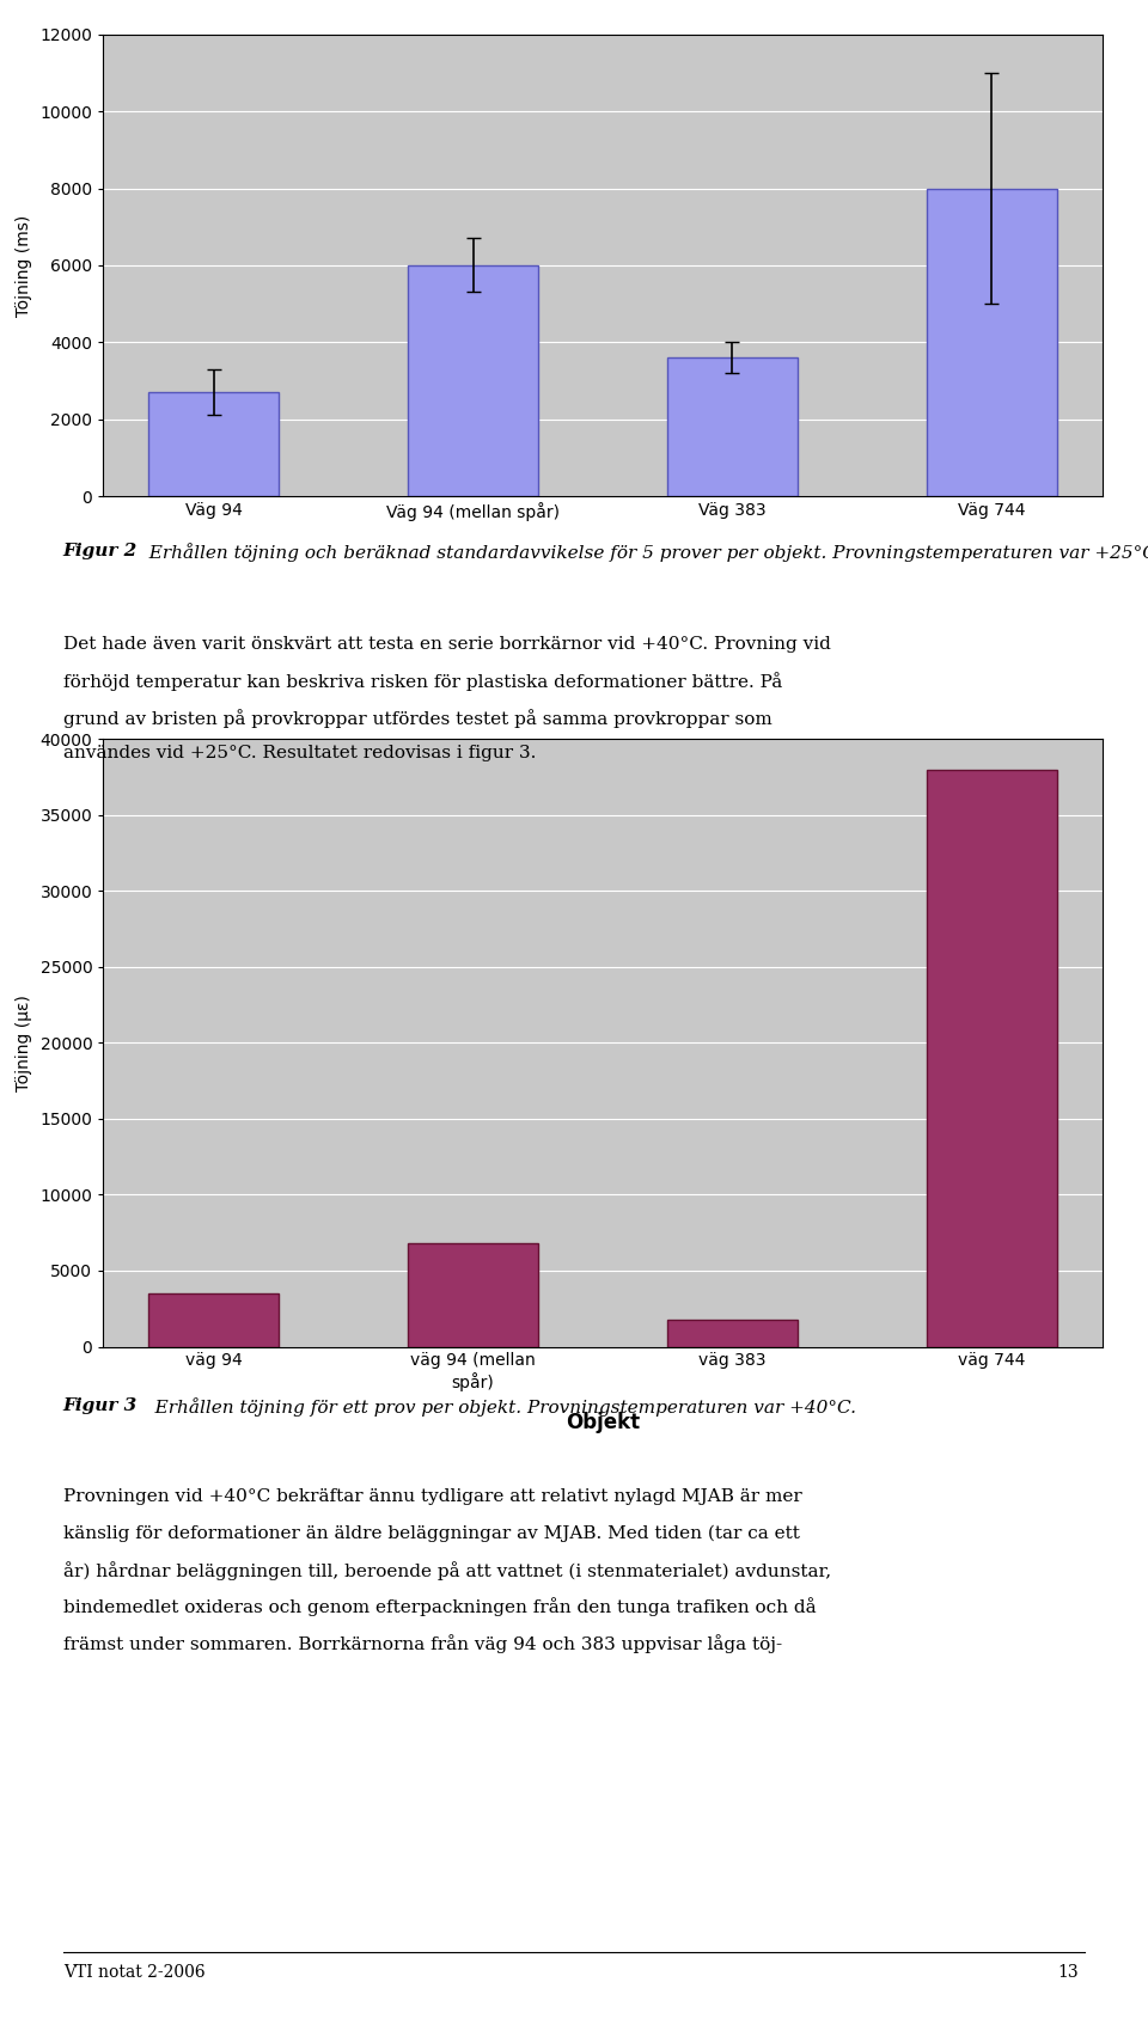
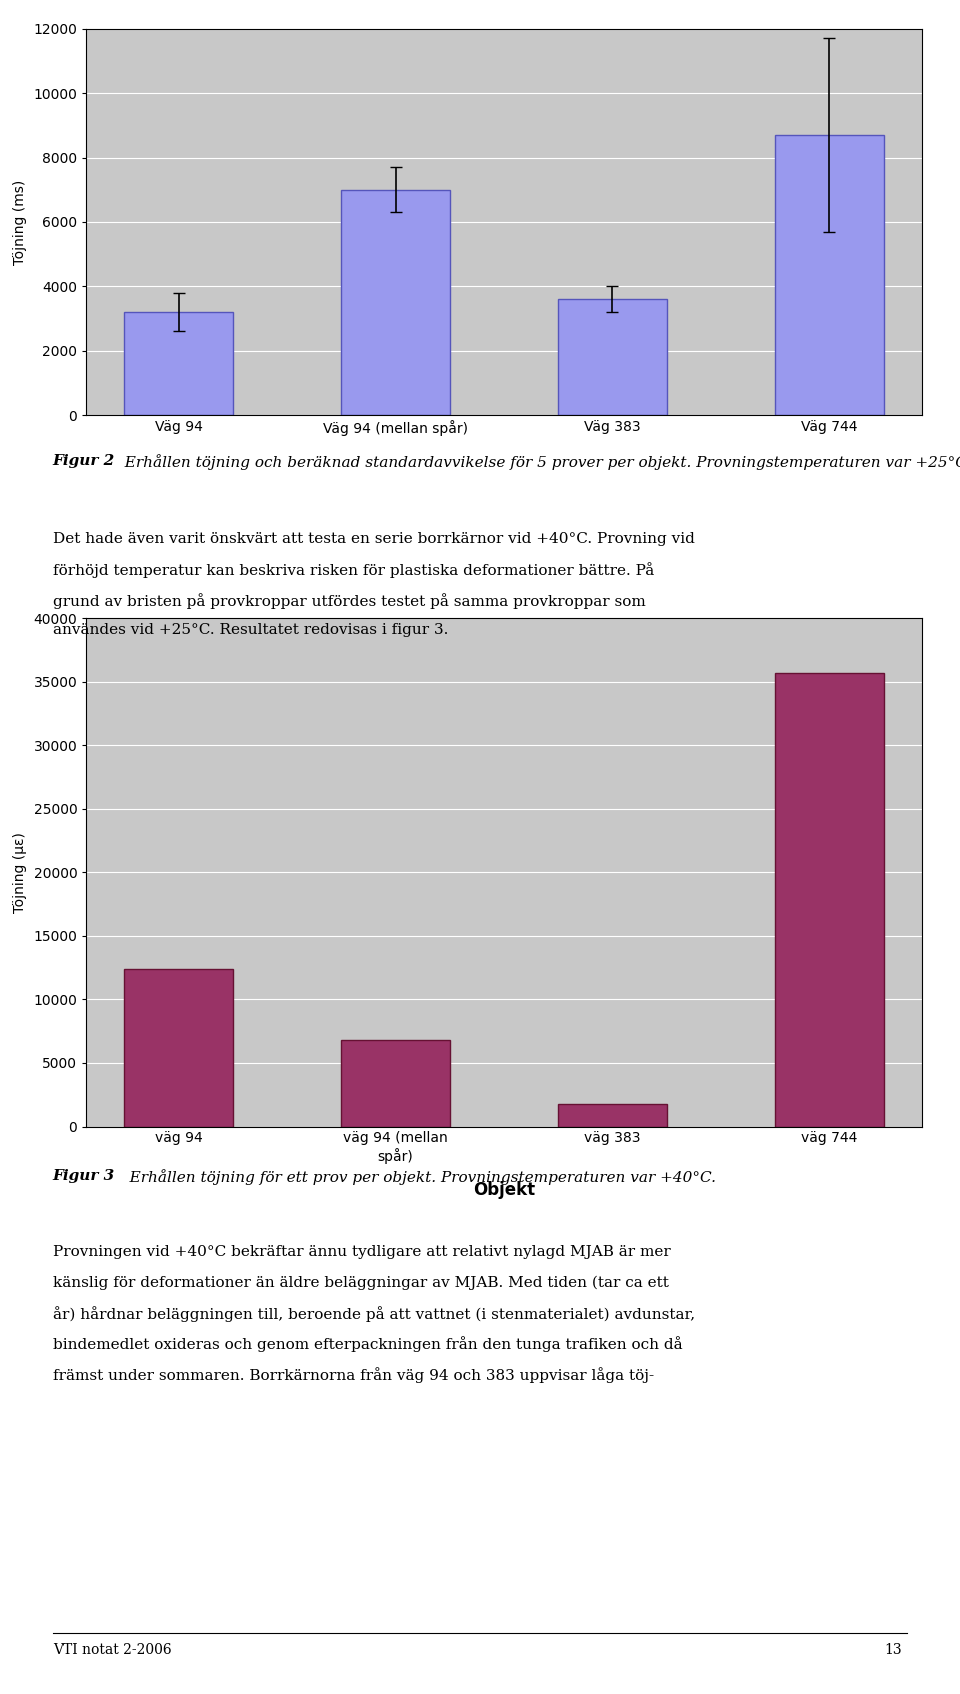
Väg 94: 2700 -> 3200
Väg 94 (mellan spår): 6000 -> 7000
Väg 744: 8000 -> 8700
väg 94: 3500 -> 12400
väg 744: 38000 -> 35700
